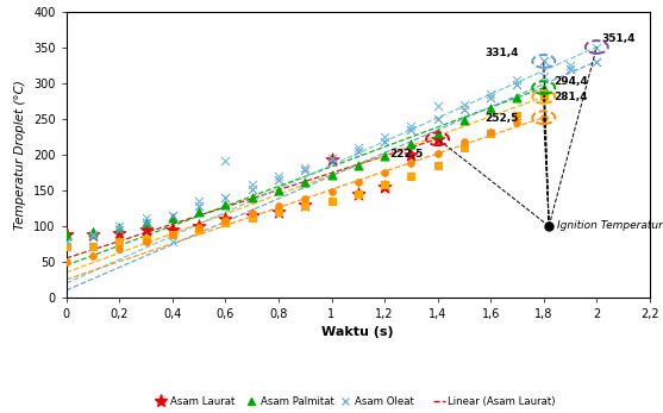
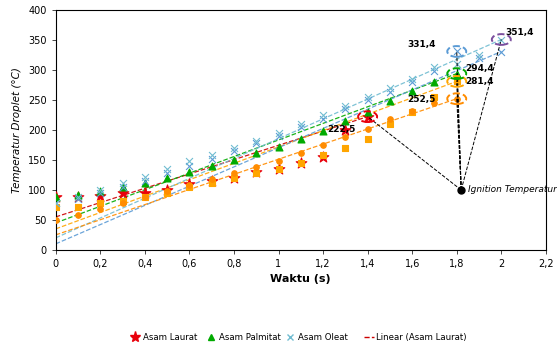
Asam Oleat/0,4: 78 -> 122
Asam Oleat/0,6: 192 -> 148
Asam Laurat/1: 194 -> 135
Asam Oleat/1,4: 268 -> 255
